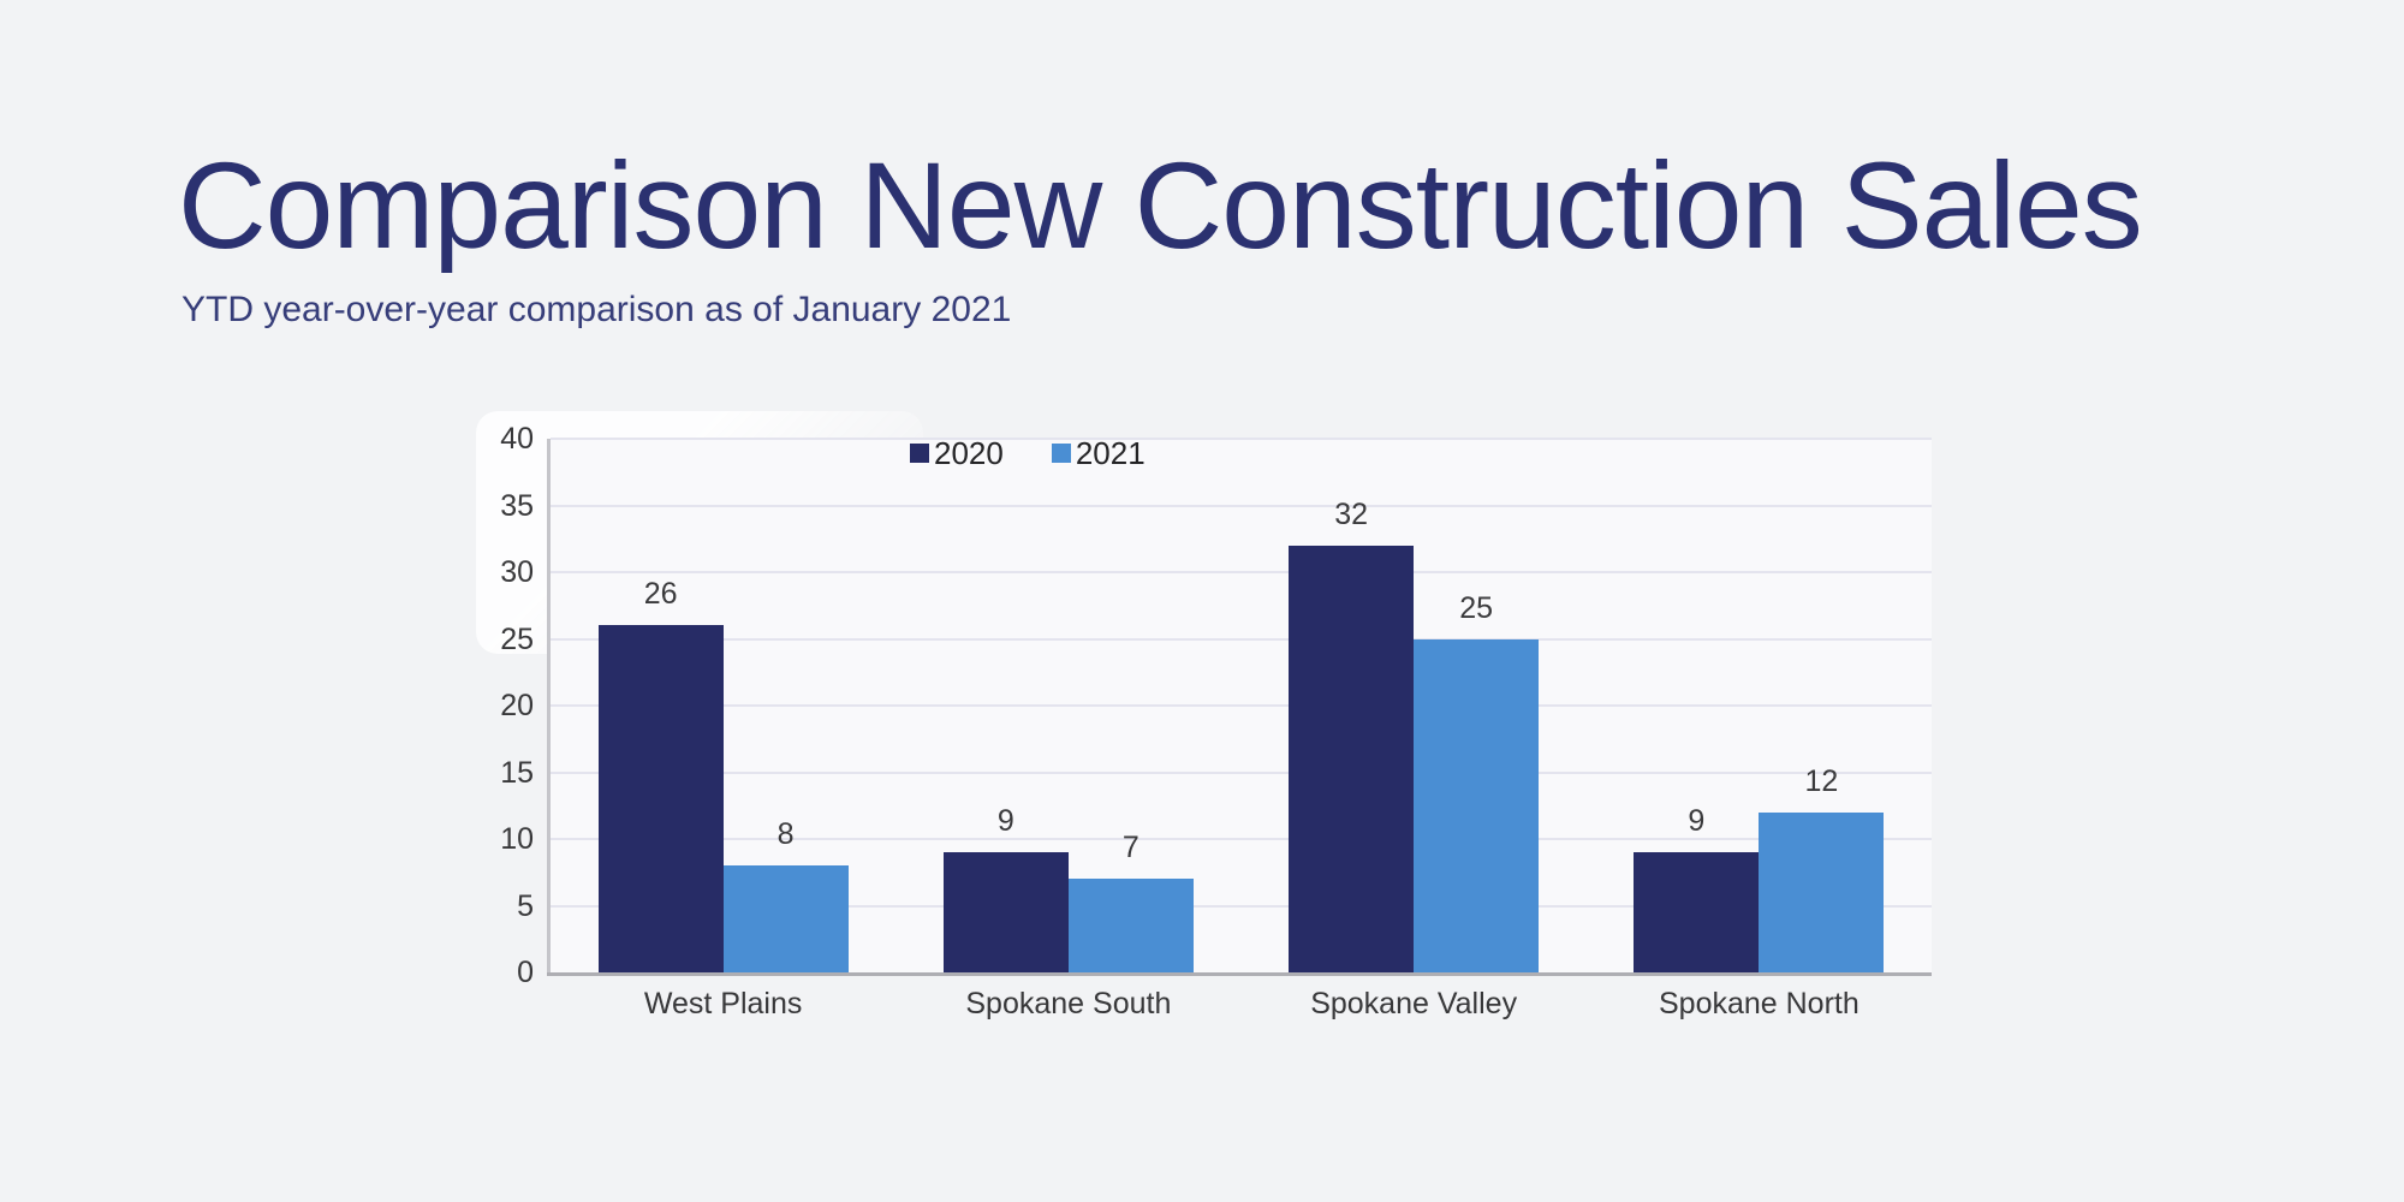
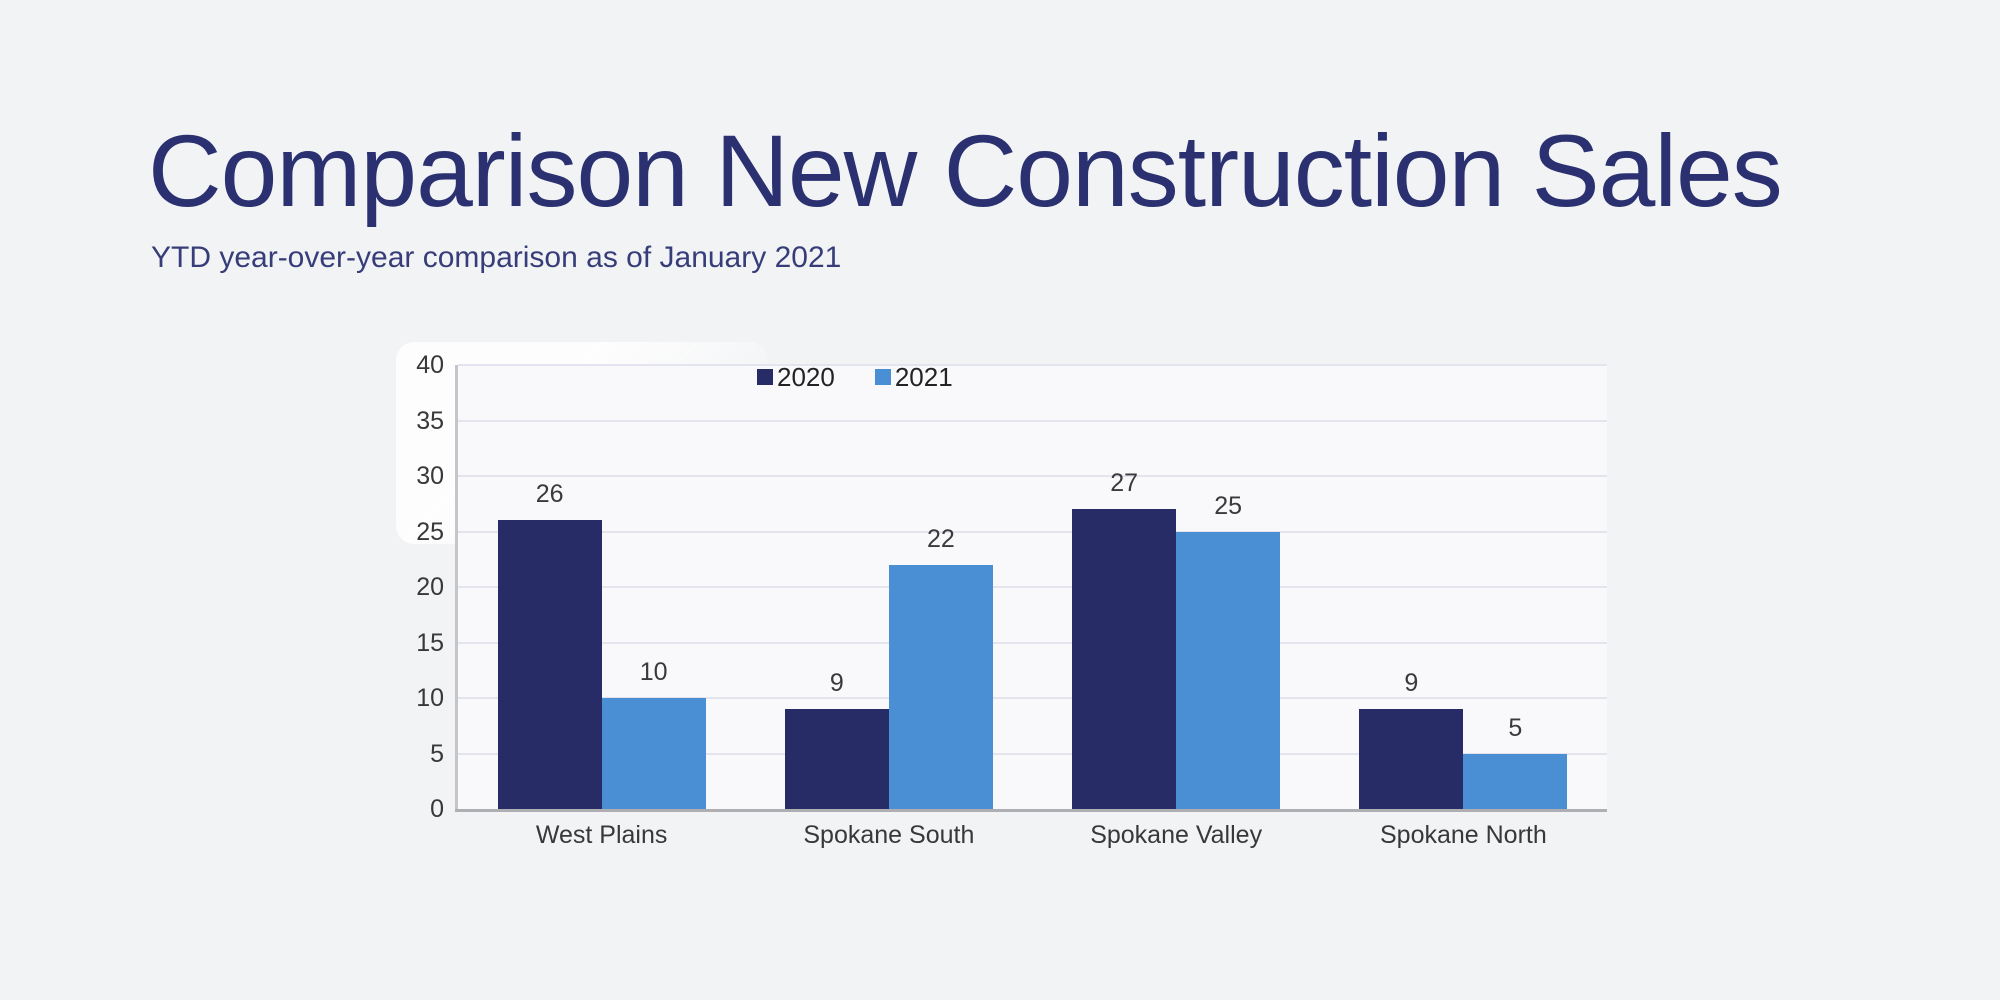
2021/West Plains: 8 -> 10
2021/Spokane South: 7 -> 22
2020/Spokane Valley: 32 -> 27
2021/Spokane North: 12 -> 5
